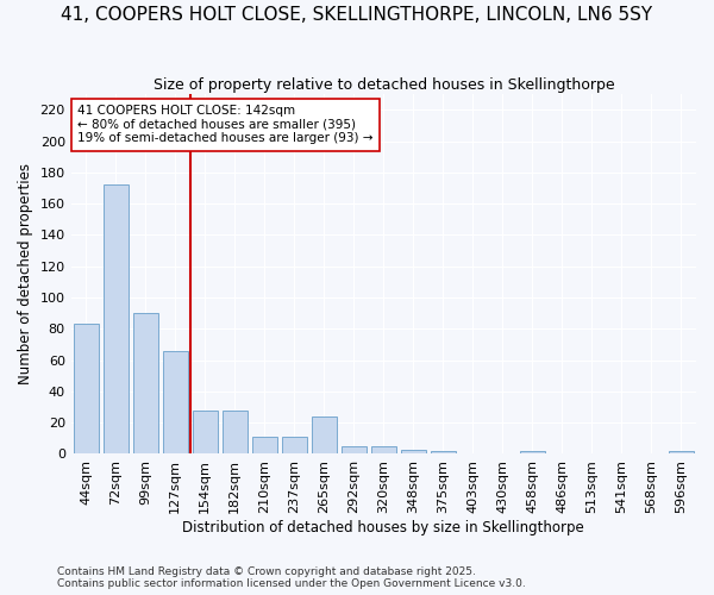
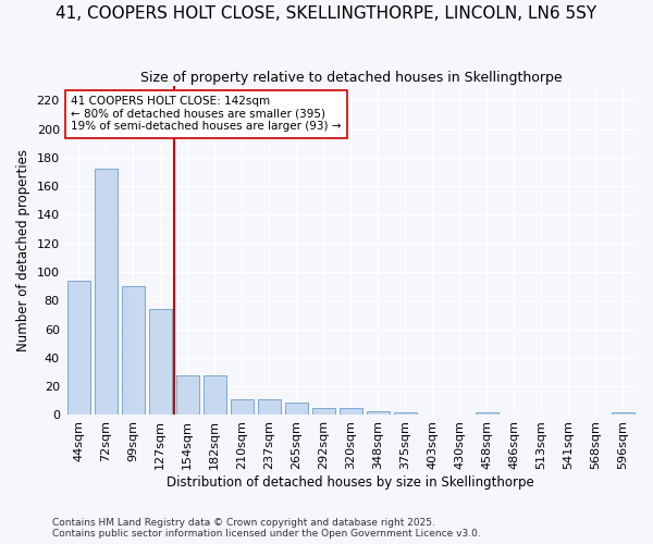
44sqm: 83 -> 94
127sqm: 66 -> 74
265sqm: 24 -> 9
